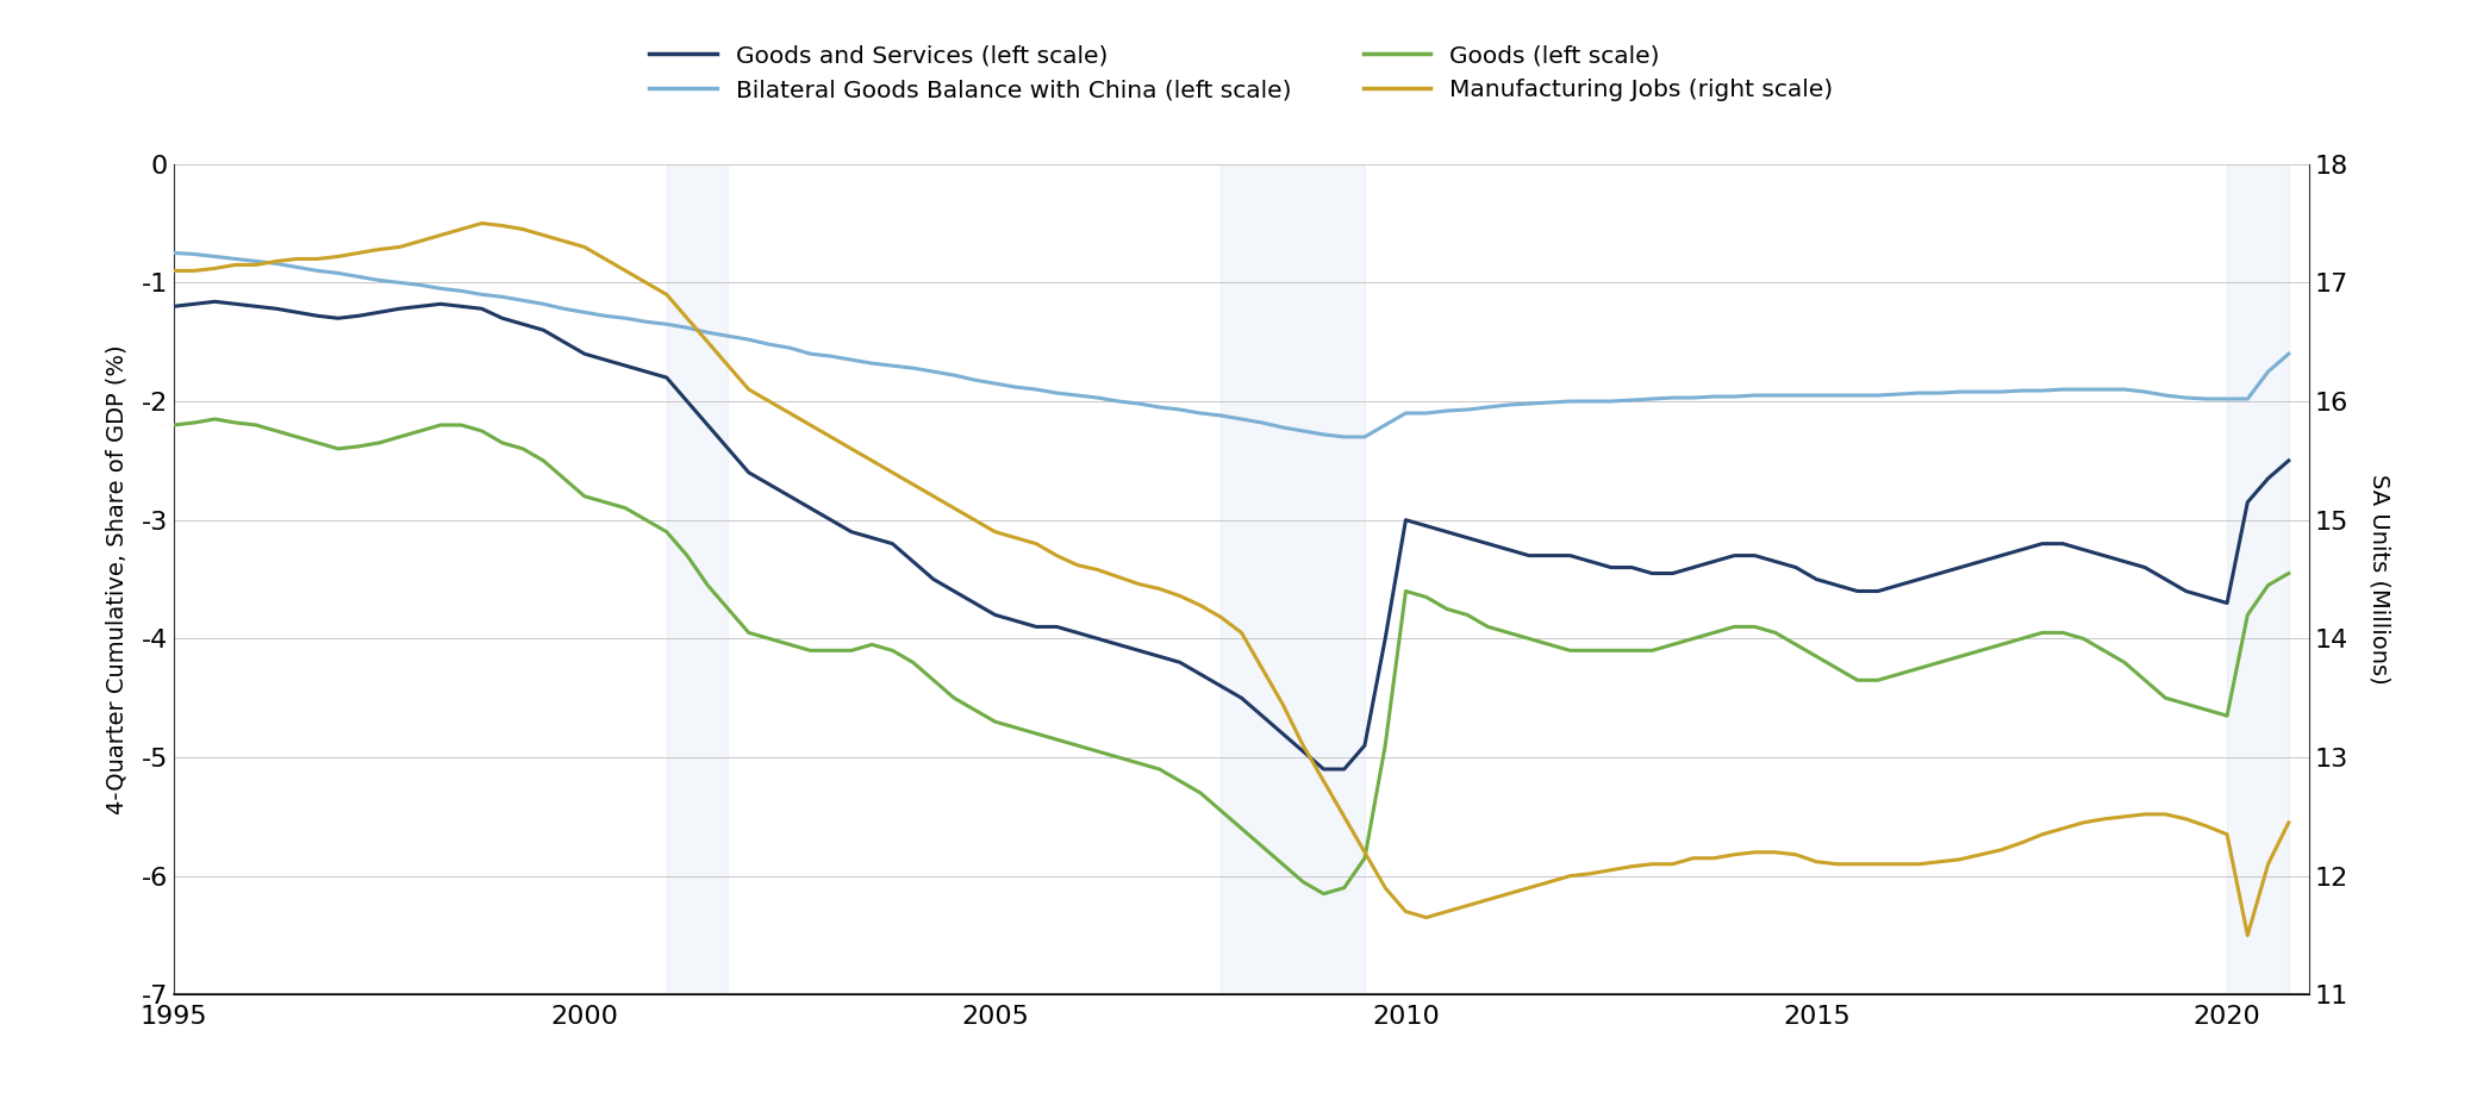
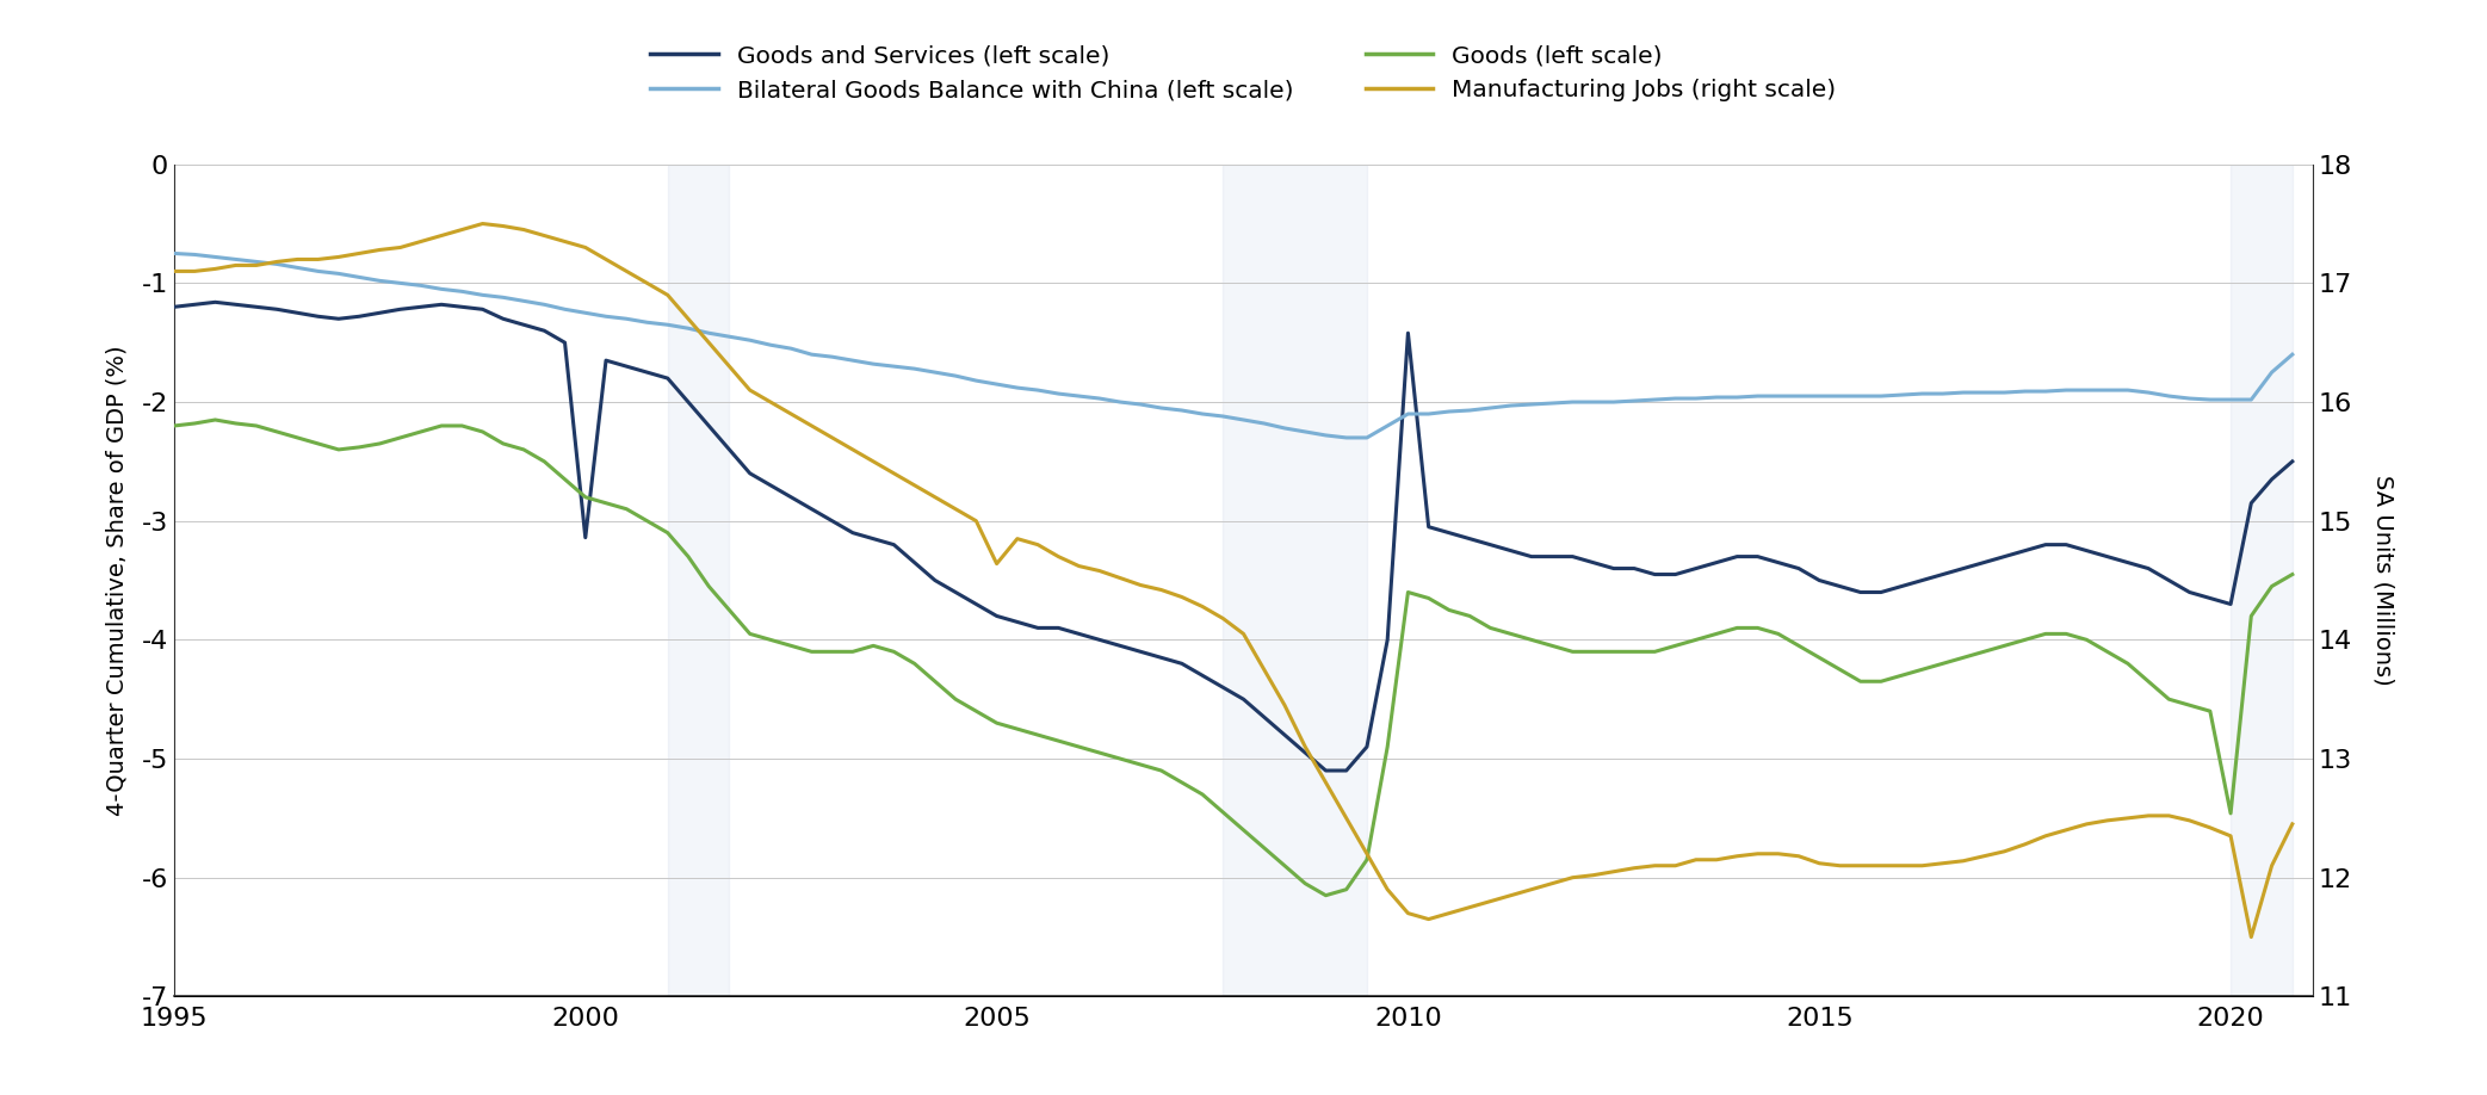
Goods and Services (left scale)/2000: -1.60 -> -3.14
Manufacturing Jobs (right scale)/2005: 14.90 -> 14.64
Goods and Services (left scale)/2010: -3.00 -> -1.42
Goods (left scale)/2020: -4.65 -> -5.46
